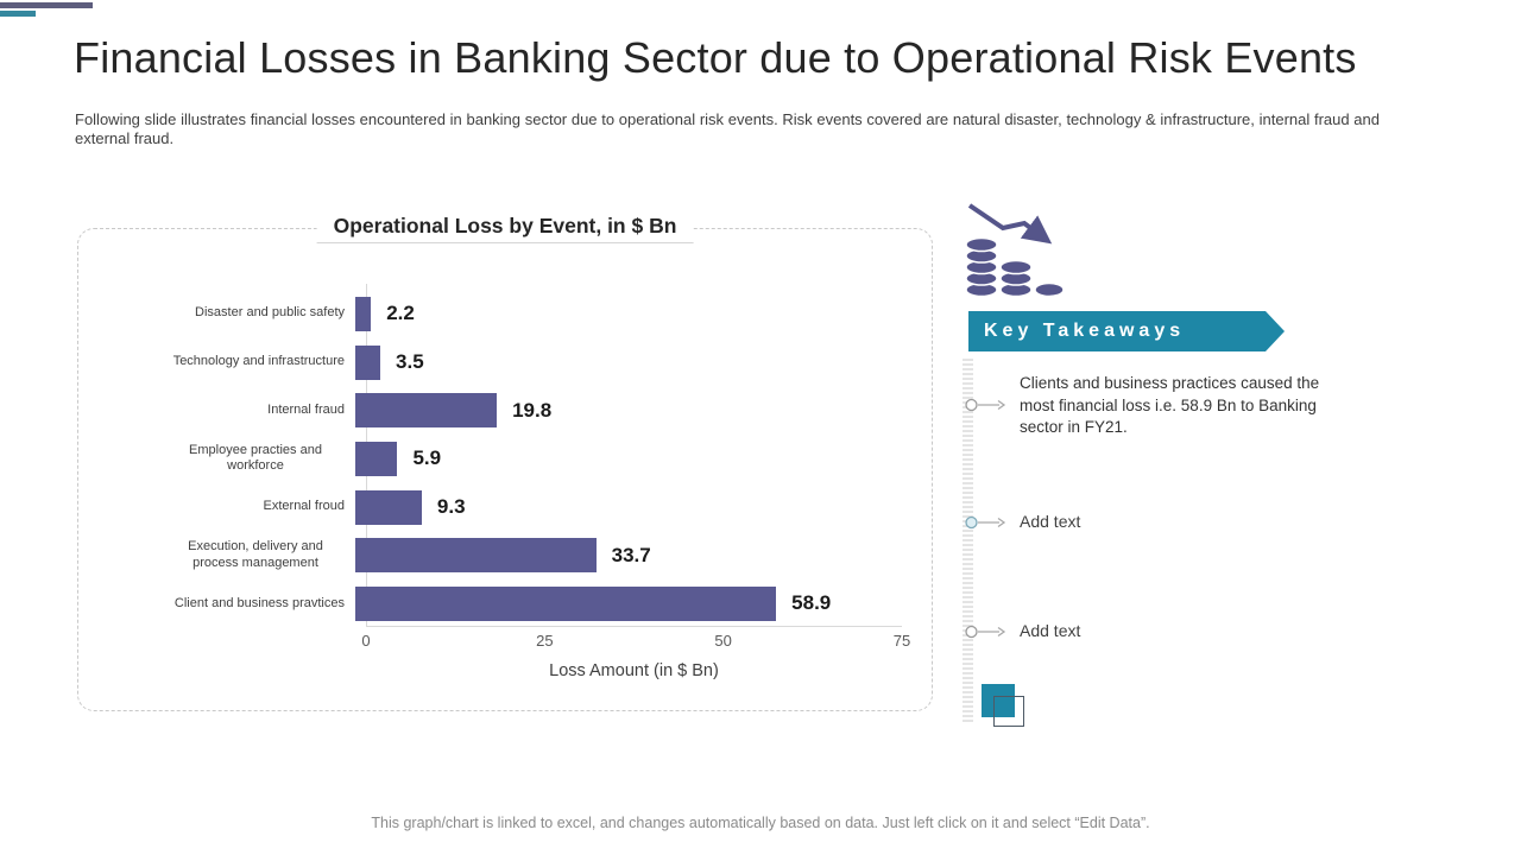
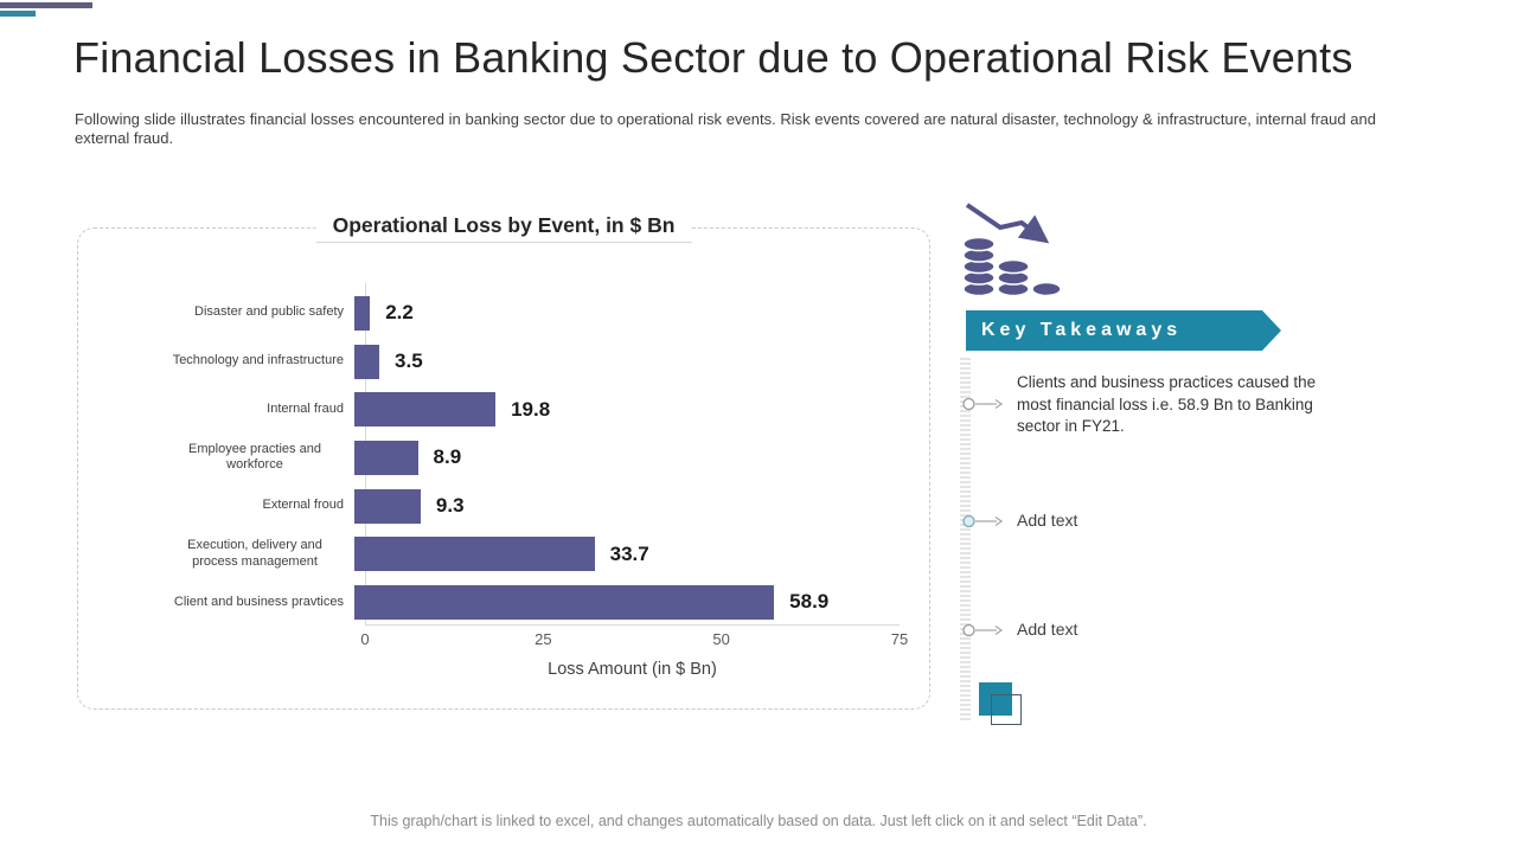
Employee practies and workforce: 5.9 -> 8.9
